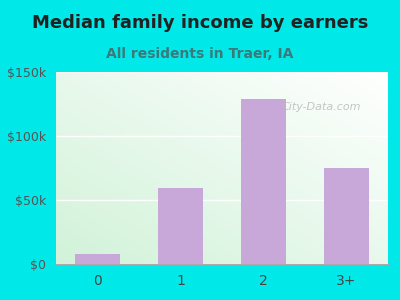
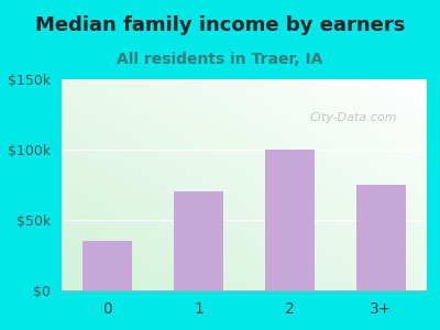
0: $8k -> $35k
1: $59k -> $70k
2: $129k -> $100k
